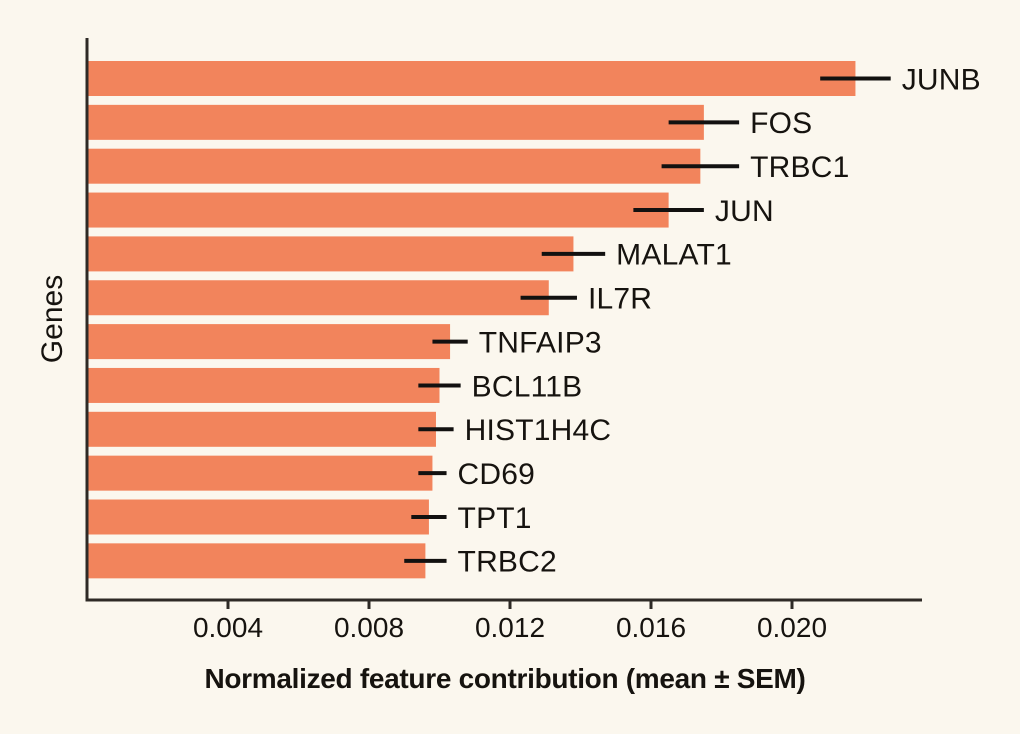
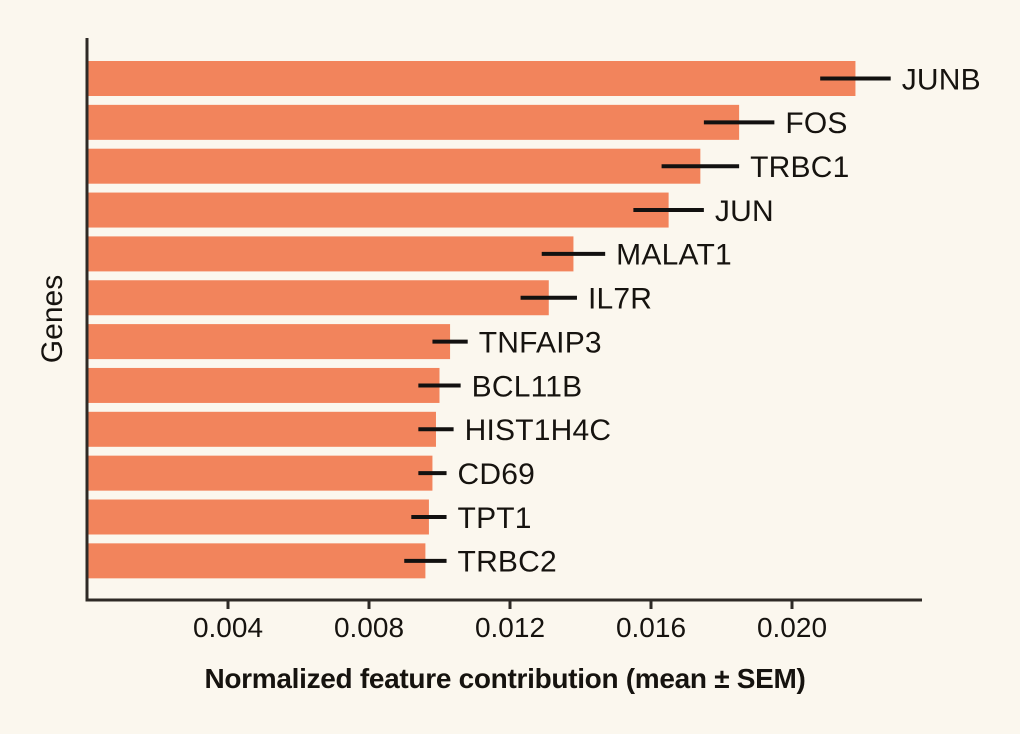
FOS: 0.0175 -> 0.0185
